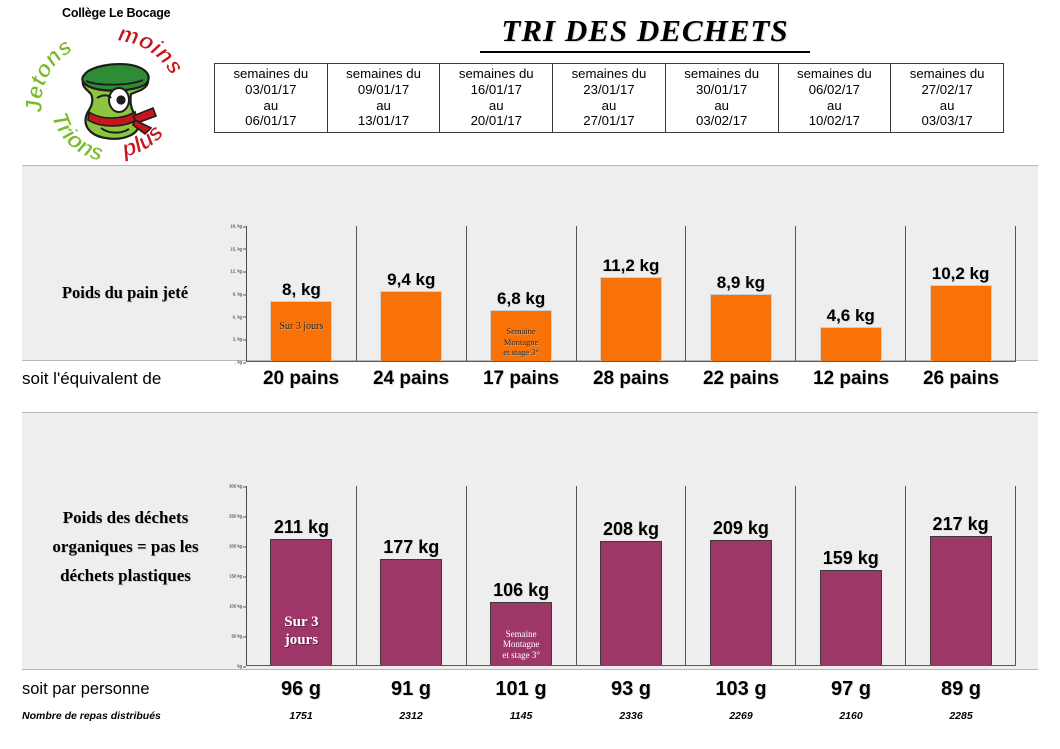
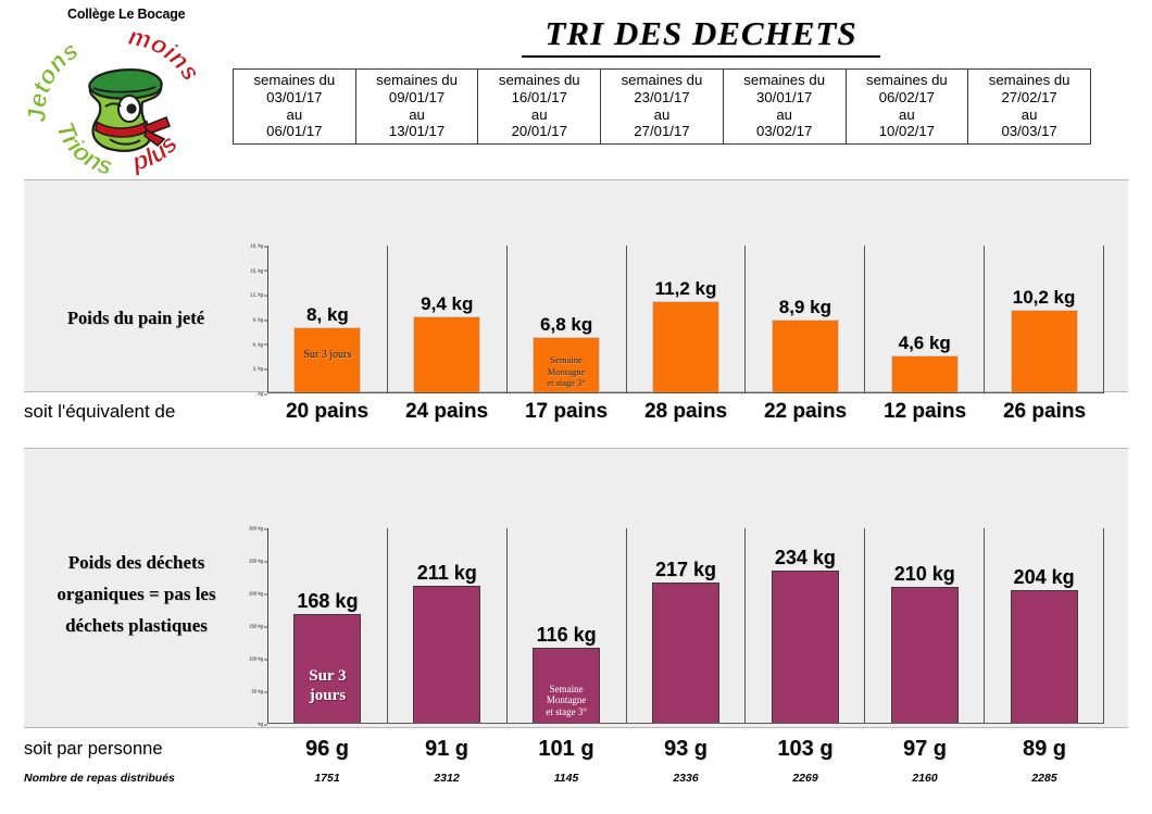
Poids des déchets organiques = pas les déchets plastiques/semaines du 03/01/17 au 06/01/17: 211 -> 168
Poids des déchets organiques = pas les déchets plastiques/semaines du 09/01/17 au 13/01/17: 177 -> 211
Poids des déchets organiques = pas les déchets plastiques/semaines du 16/01/17 au 20/01/17: 106 -> 116
Poids des déchets organiques = pas les déchets plastiques/semaines du 23/01/17 au 27/01/17: 208 -> 217
Poids des déchets organiques = pas les déchets plastiques/semaines du 30/01/17 au 03/02/17: 209 -> 234
Poids des déchets organiques = pas les déchets plastiques/semaines du 06/02/17 au 10/02/17: 159 -> 210
Poids des déchets organiques = pas les déchets plastiques/semaines du 27/02/17 au 03/03/17: 217 -> 204
